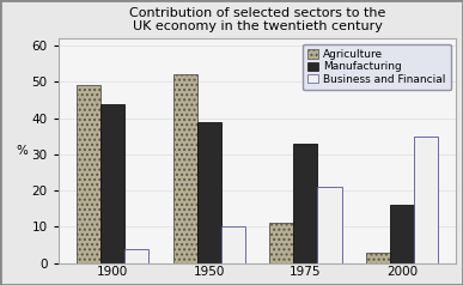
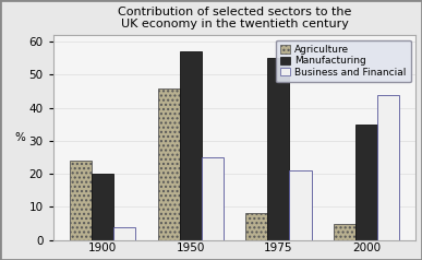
Agriculture/1900: 49 -> 24
Manufacturing/1900: 44 -> 20
Agriculture/1950: 52 -> 46
Manufacturing/1950: 39 -> 57
Business and Financial/1950: 10 -> 25
Agriculture/1975: 11 -> 8
Manufacturing/1975: 33 -> 55
Agriculture/2000: 3 -> 5
Manufacturing/2000: 16 -> 35
Business and Financial/2000: 35 -> 44
